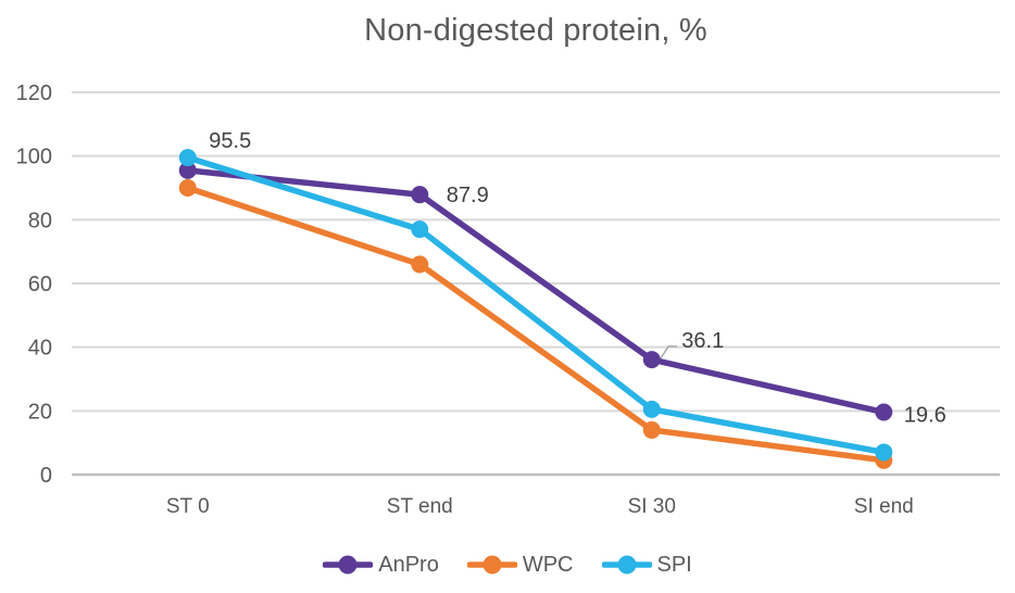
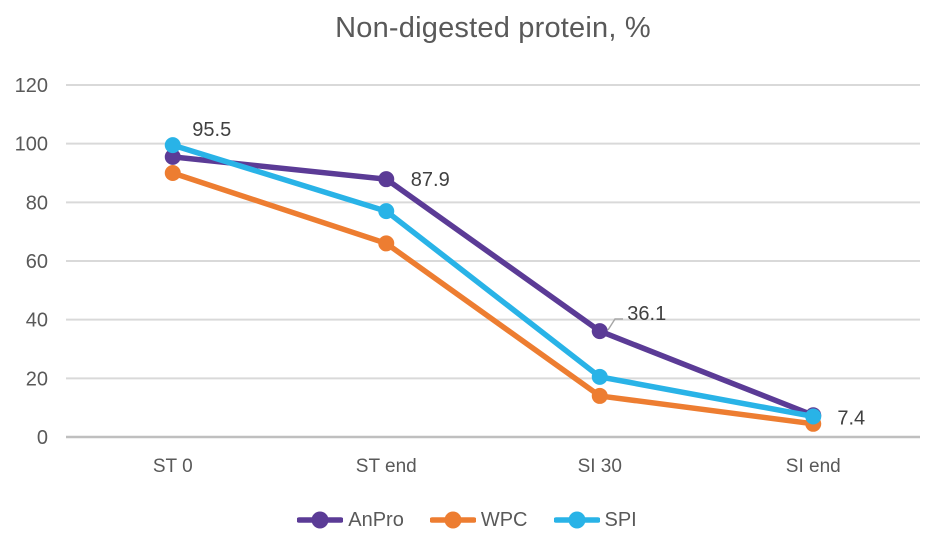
AnPro/SI end: 19.6 -> 7.4
